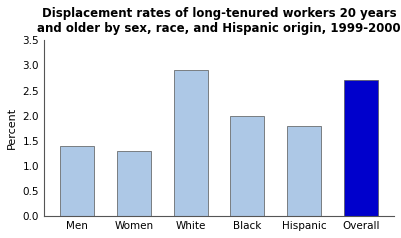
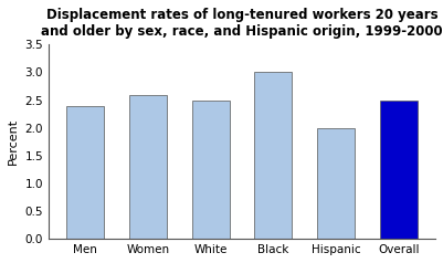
Men: 1.4 -> 2.4
Women: 1.3 -> 2.6
White: 2.9 -> 2.5
Black: 2.0 -> 3.0
Hispanic: 1.8 -> 2.0
Overall: 2.7 -> 2.5
